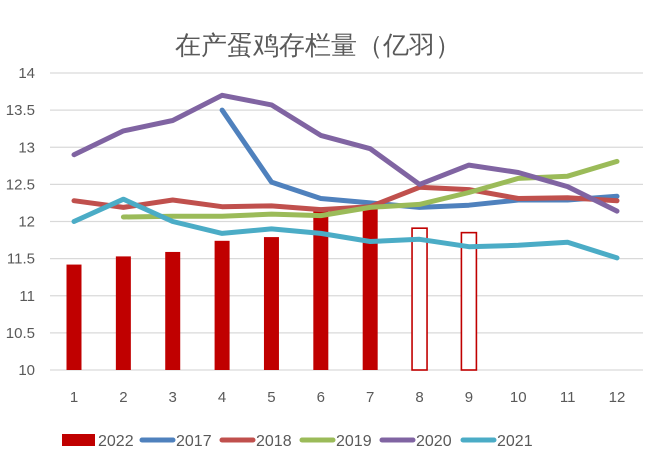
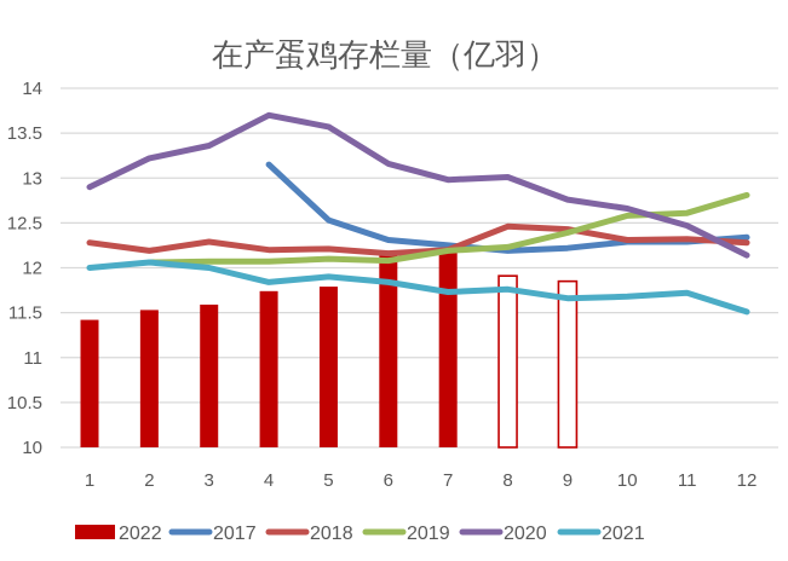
2021/2: 12.3 -> 12.1
2017/4: 13.5 -> 13.2
2020/8: 12.5 -> 13.0
